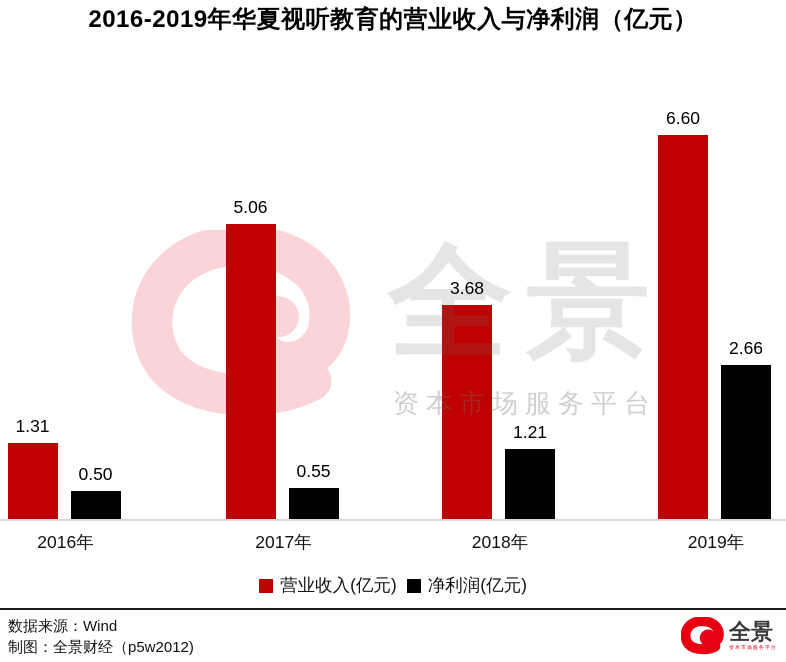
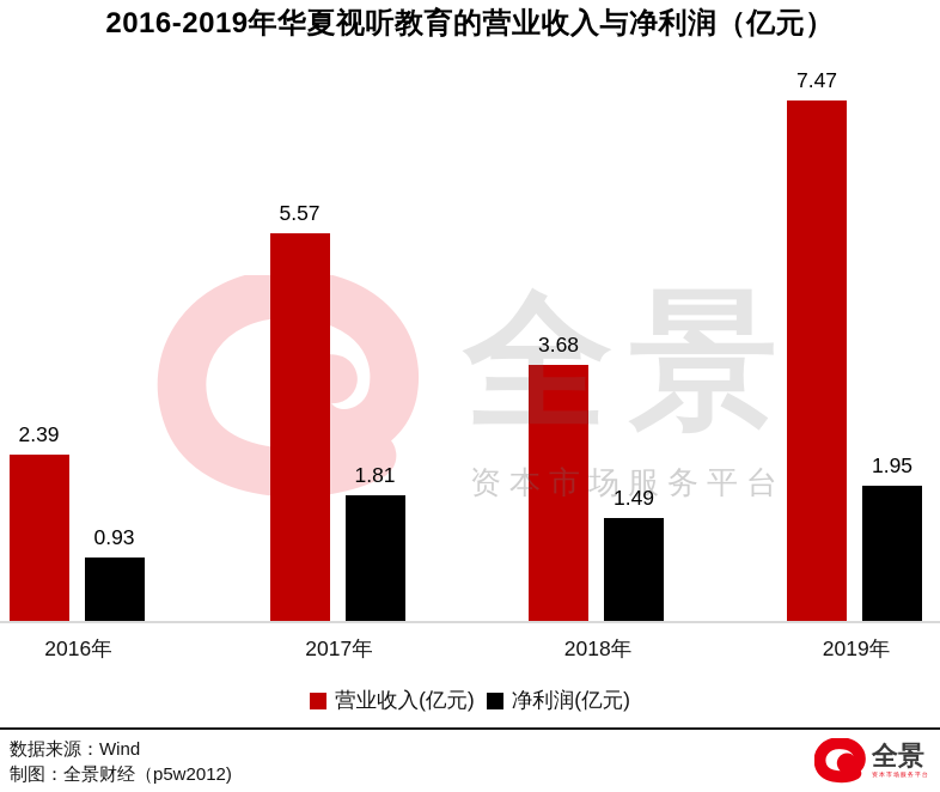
营业收入(亿元)/2016年: 1.31 -> 2.39
净利润(亿元)/2016年: 0.50 -> 0.93
营业收入(亿元)/2017年: 5.06 -> 5.57
净利润(亿元)/2017年: 0.55 -> 1.81
净利润(亿元)/2018年: 1.21 -> 1.49
营业收入(亿元)/2019年: 6.60 -> 7.47
净利润(亿元)/2019年: 2.66 -> 1.95
